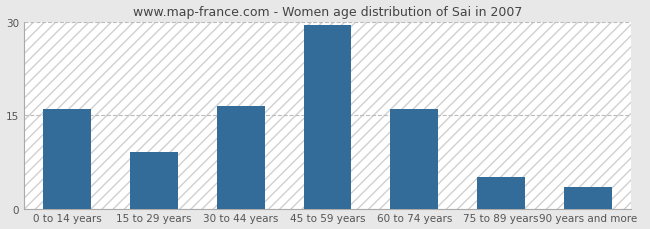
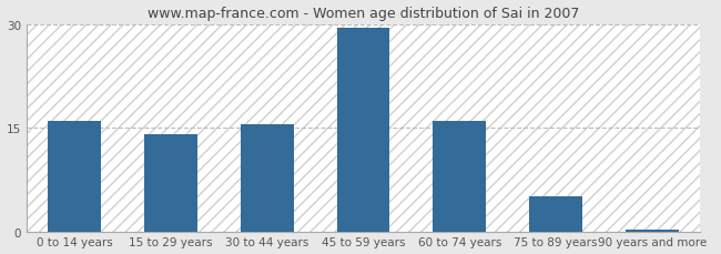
15 to 29 years: 9.0 -> 14.0
30 to 44 years: 16.4 -> 15.5
90 years and more: 3.4 -> 0.3
